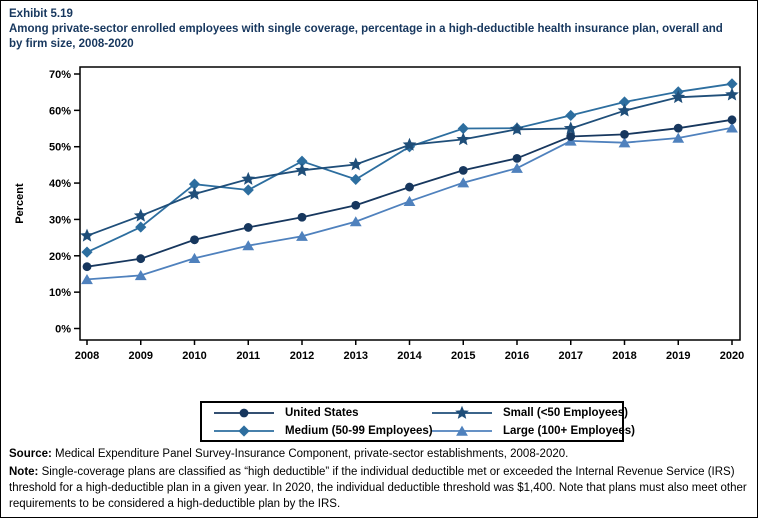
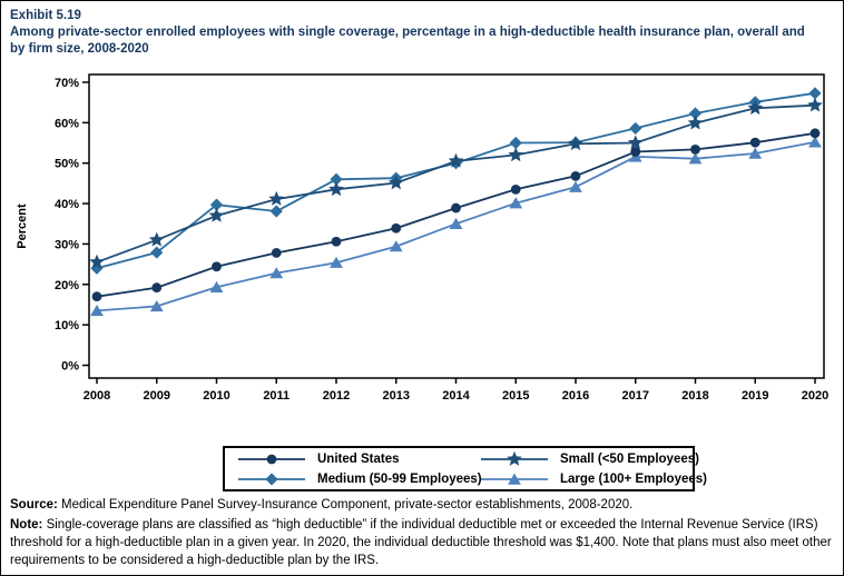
Medium (50-99 Employees)/2008: 21% -> 24%
Medium (50-99 Employees)/2013: 41% -> 46%
